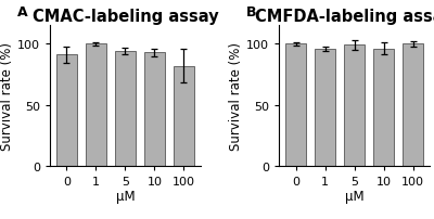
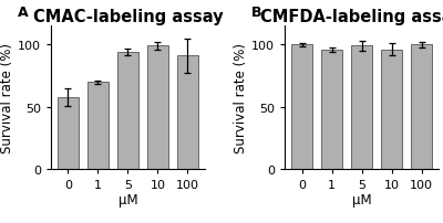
CMAC-labeling assay/0: 91 -> 58
CMAC-labeling assay/1: 100 -> 70
CMAC-labeling assay/10: 93 -> 99
CMAC-labeling assay/100: 82 -> 91
